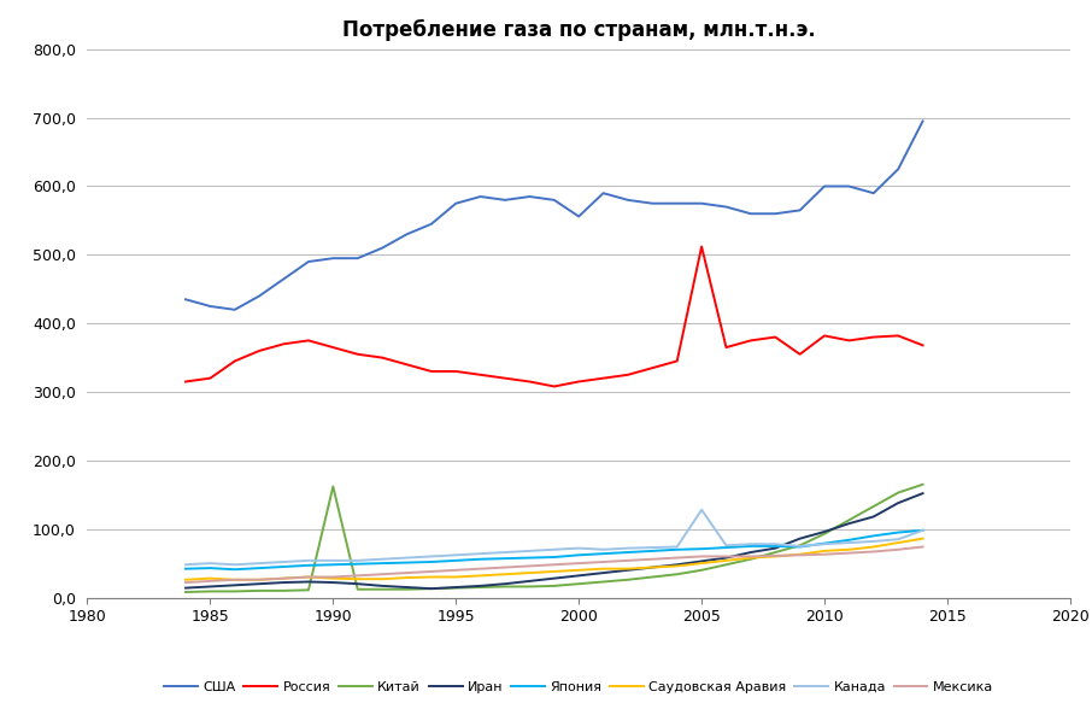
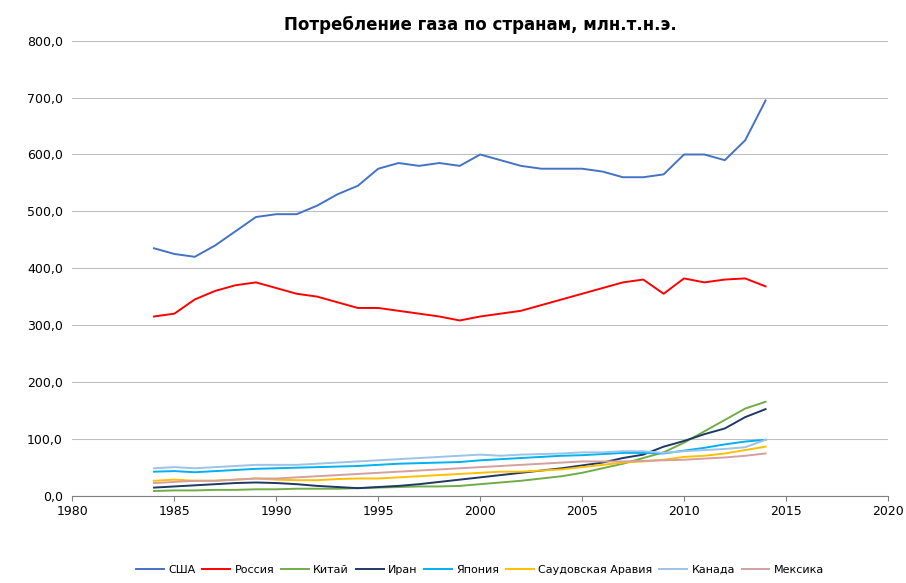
Китай/1990: 162 -> 11
США/2000: 556 -> 600
Россия/2005: 512 -> 355
Канада/2005: 128 -> 76
